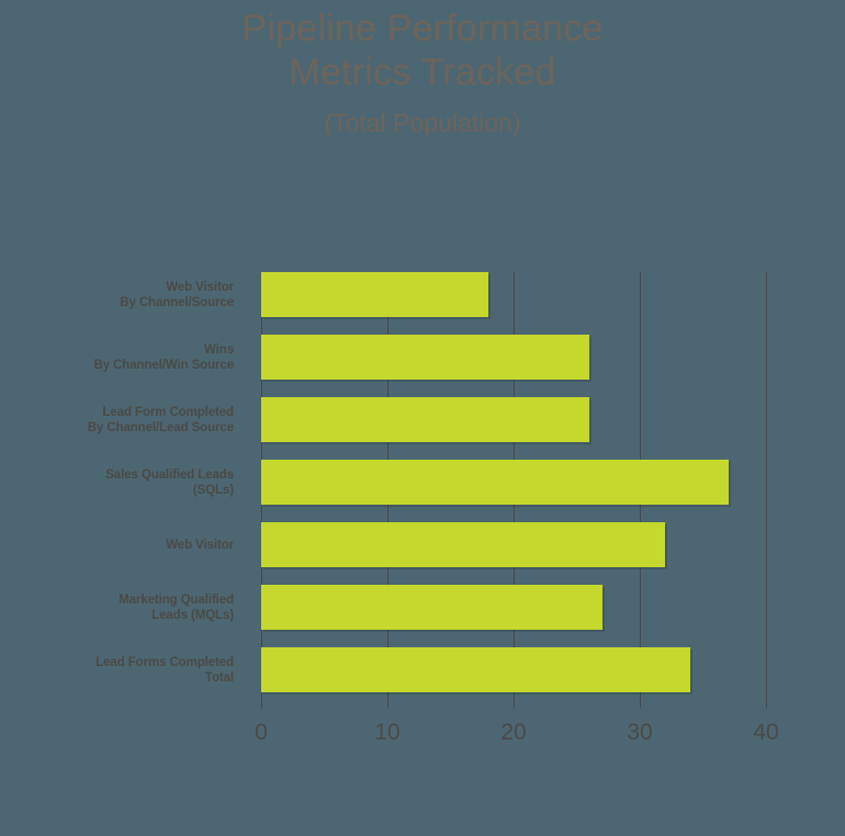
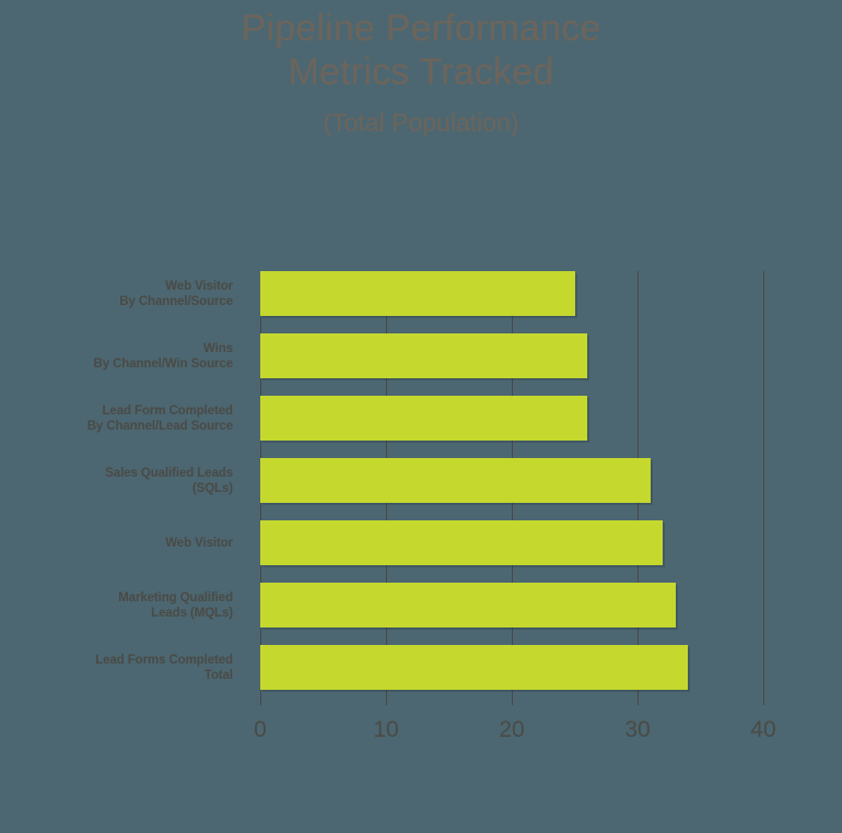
Web Visitor By Channel/Source: 18 -> 25
Sales Qualified Leads (SQLs): 37 -> 31
Marketing Qualified Leads (MQLs): 27 -> 33
